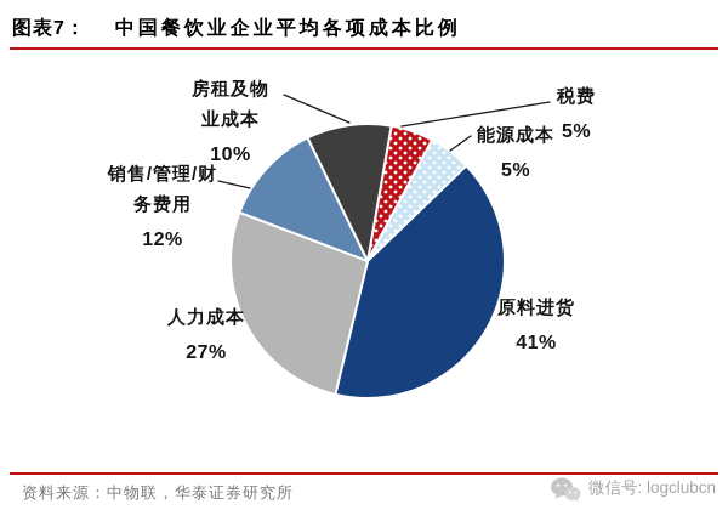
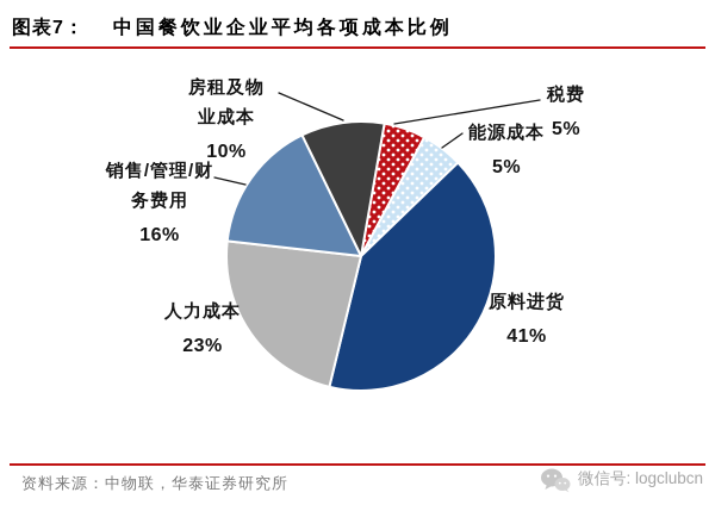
人力成本: 27% -> 23%
销售/管理/财务费用: 12% -> 16%
